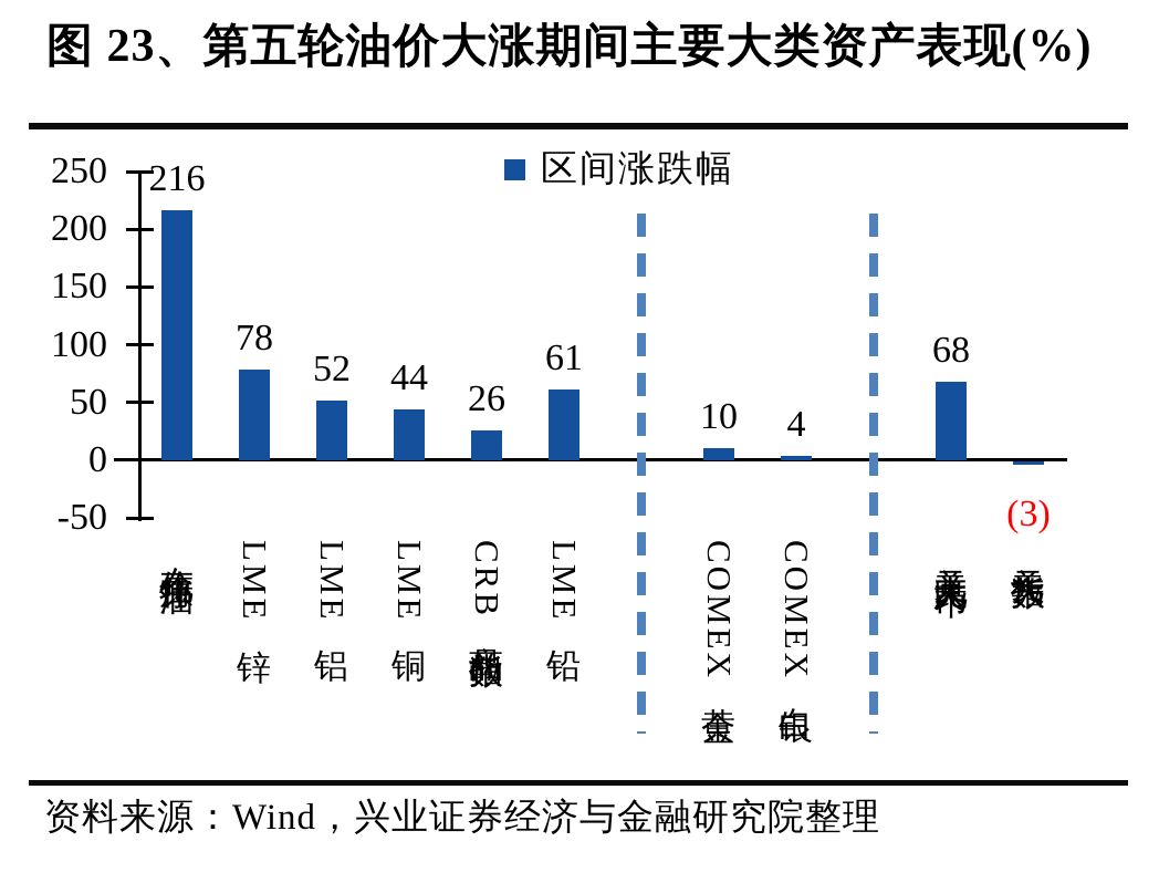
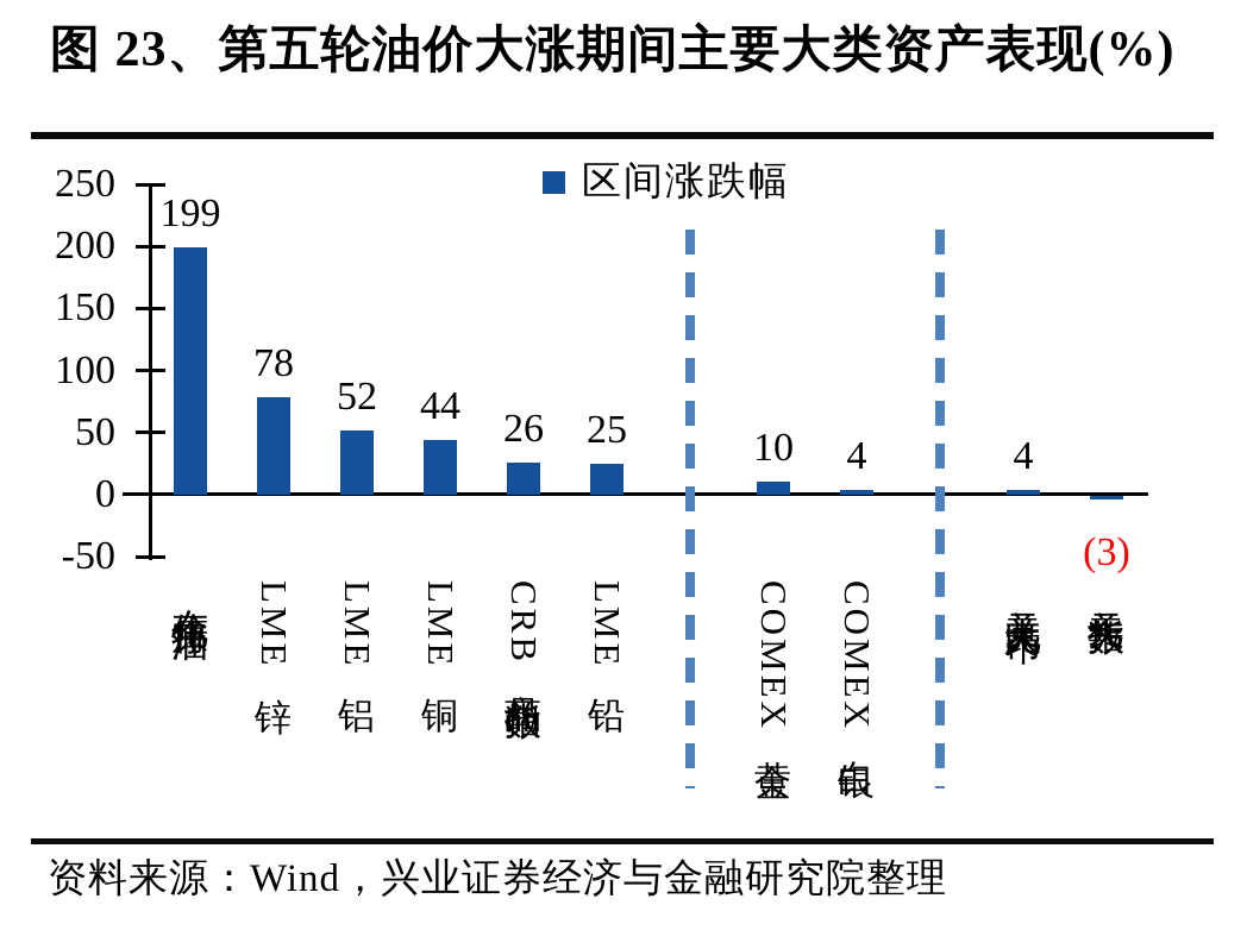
布伦特原油: 216 -> 199
LME铅: 61 -> 25
美元兑人民币: 68 -> 4
